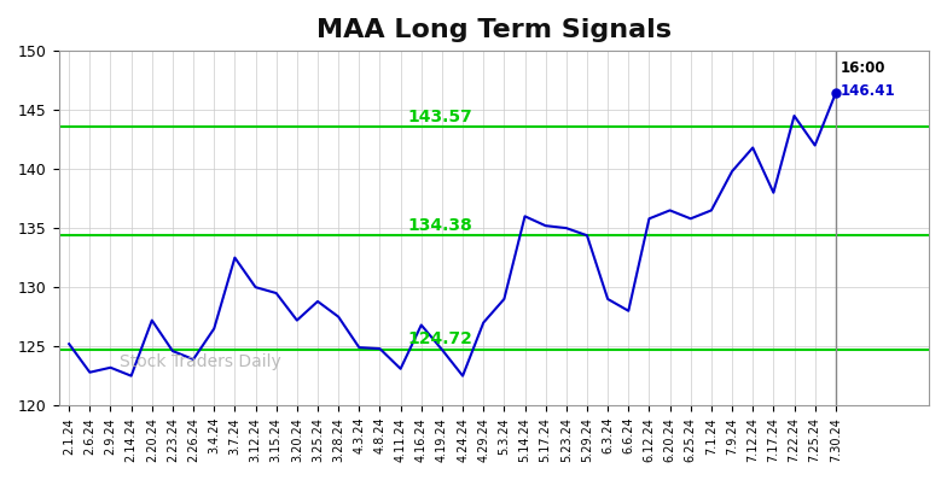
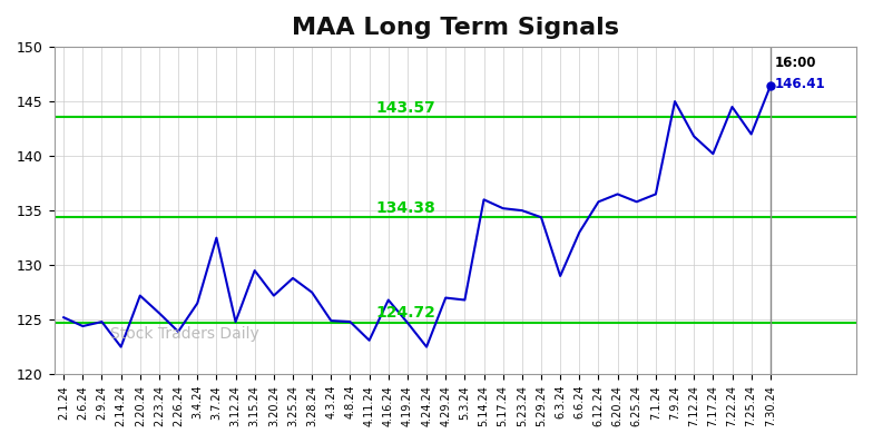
2.6.24: 122.8 -> 124.4
2.9.24: 123.2 -> 124.8
2.23.24: 124.6 -> 125.6
3.12.24: 130.0 -> 124.8
5.3.24: 129.0 -> 126.8
6.6.24: 128.0 -> 133.0
7.9.24: 139.8 -> 145.0
7.17.24: 138.0 -> 140.2
